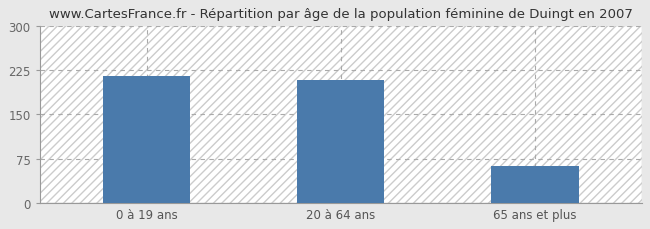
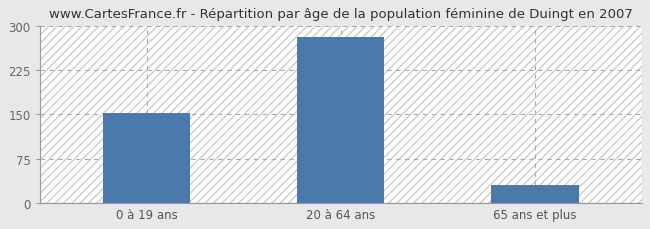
0 à 19 ans: 214 -> 152
20 à 64 ans: 208 -> 280
65 ans et plus: 62 -> 30
